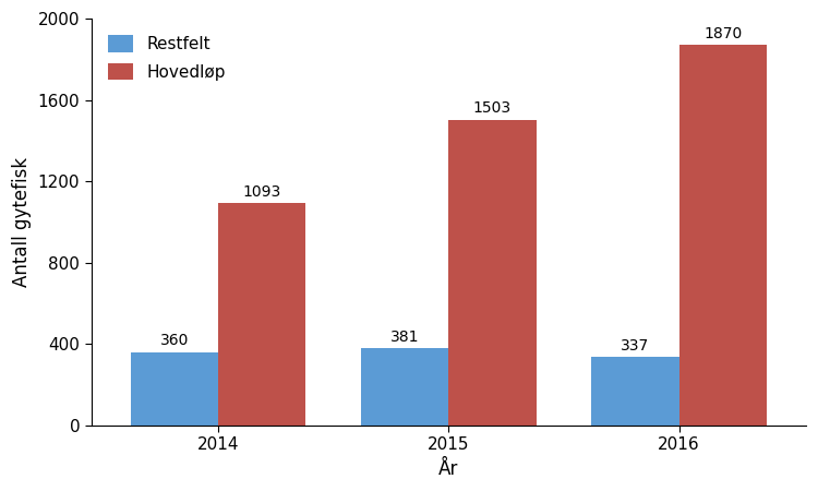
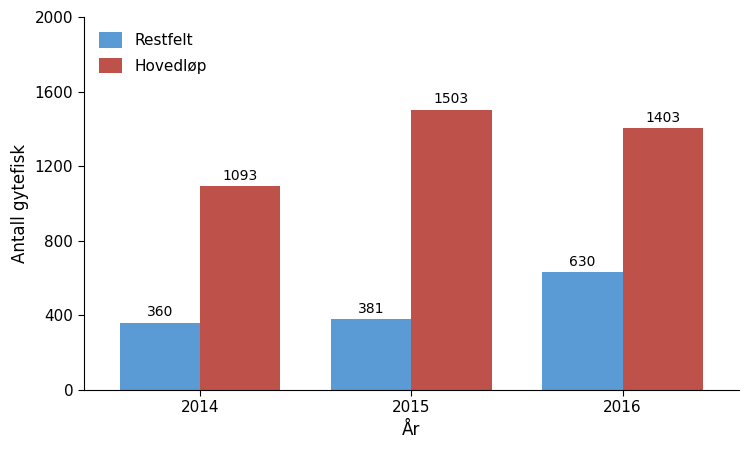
Restfelt/2016: 337 -> 630
Hovedløp/2016: 1870 -> 1403
